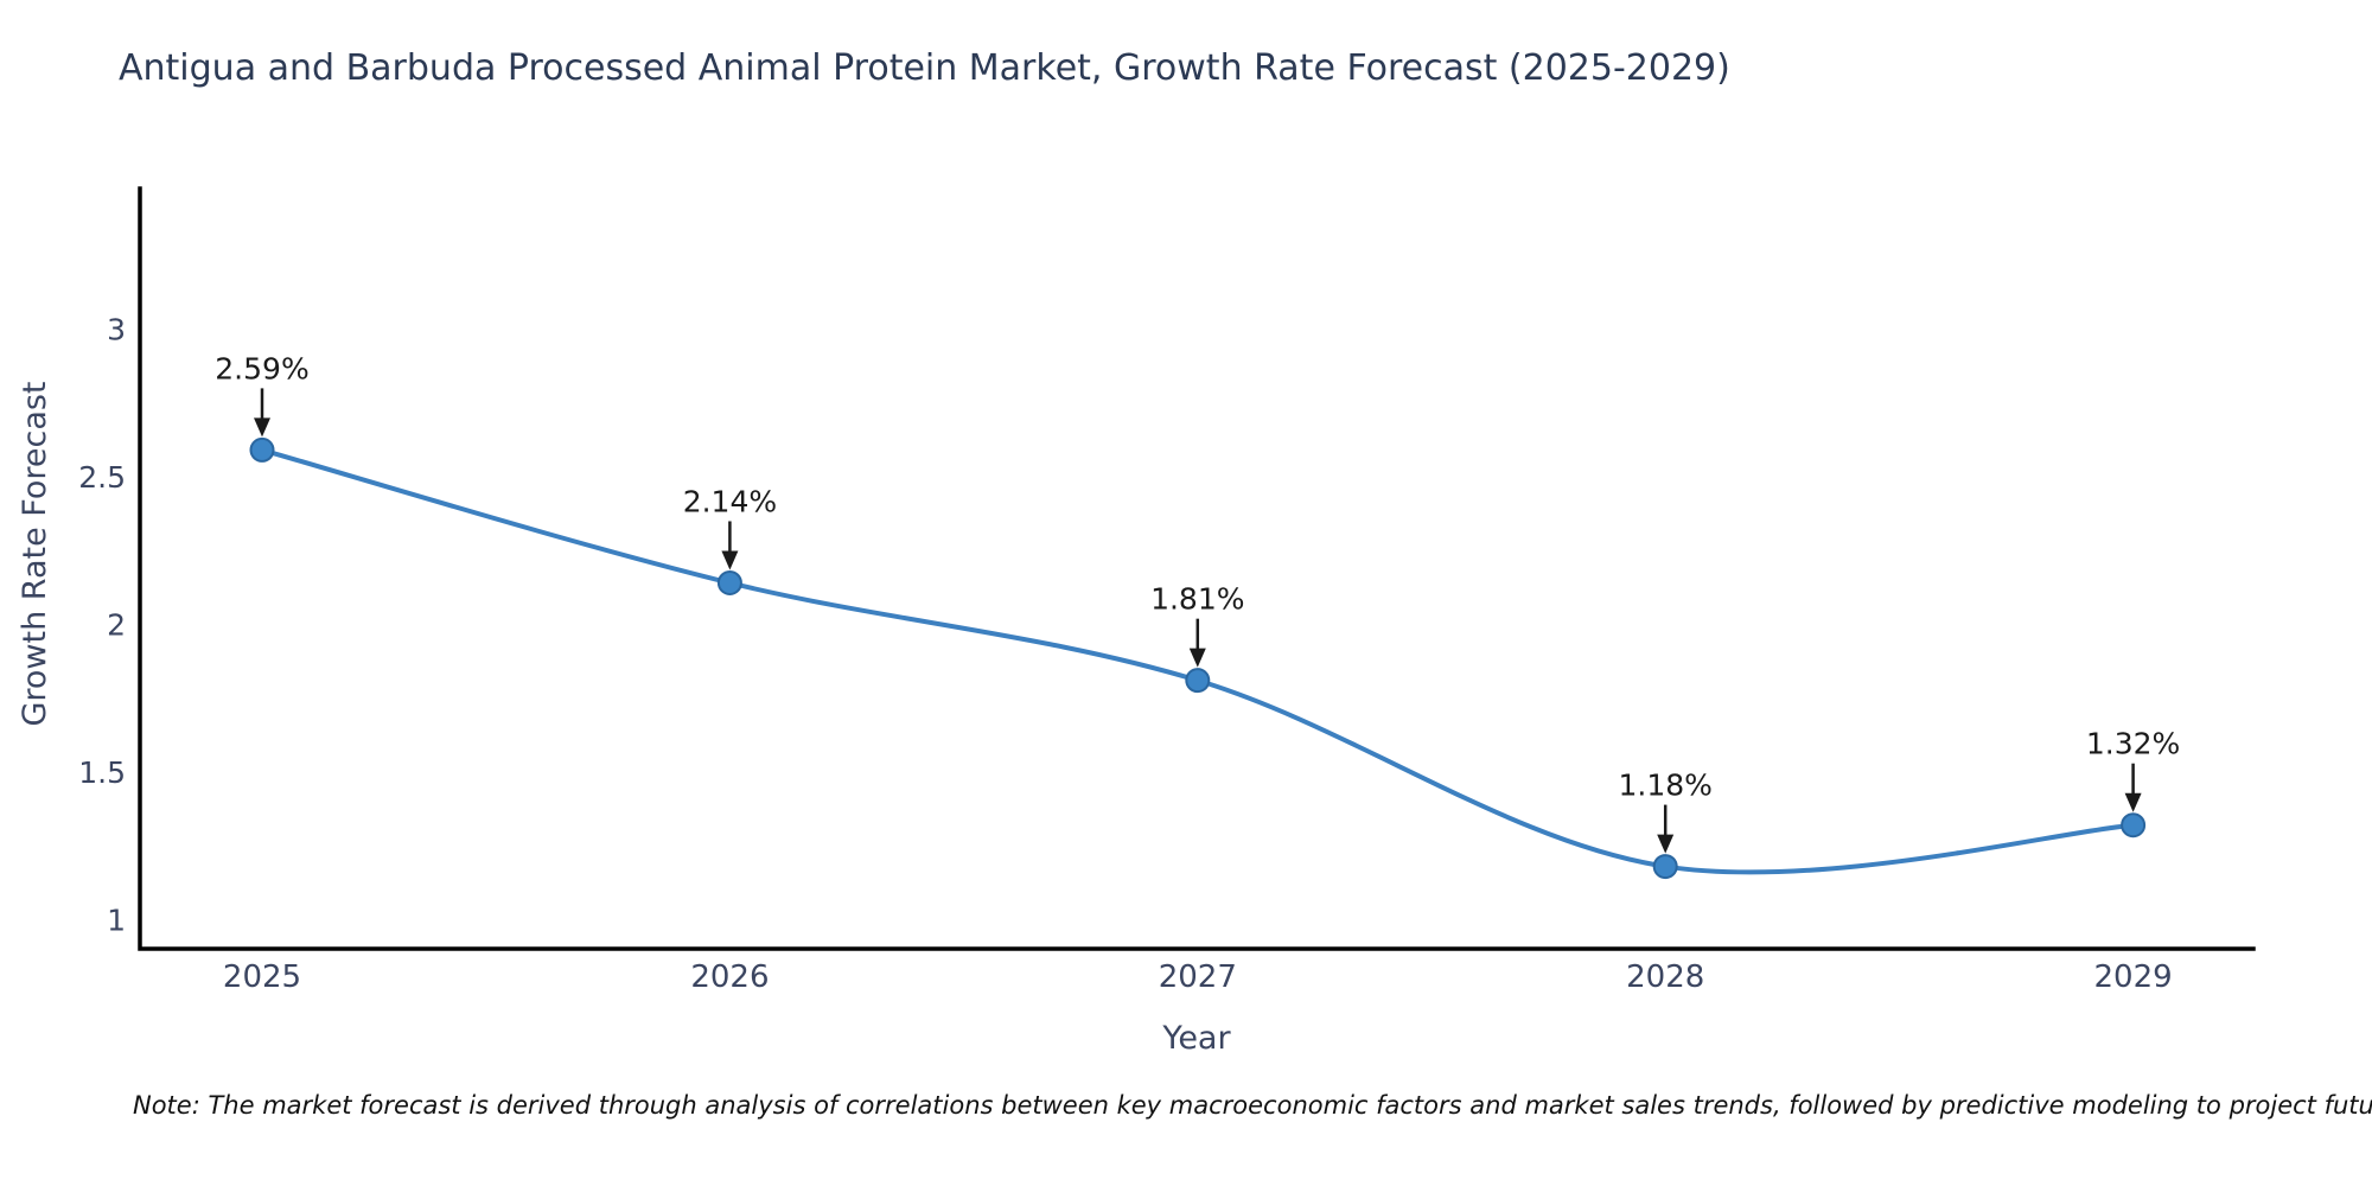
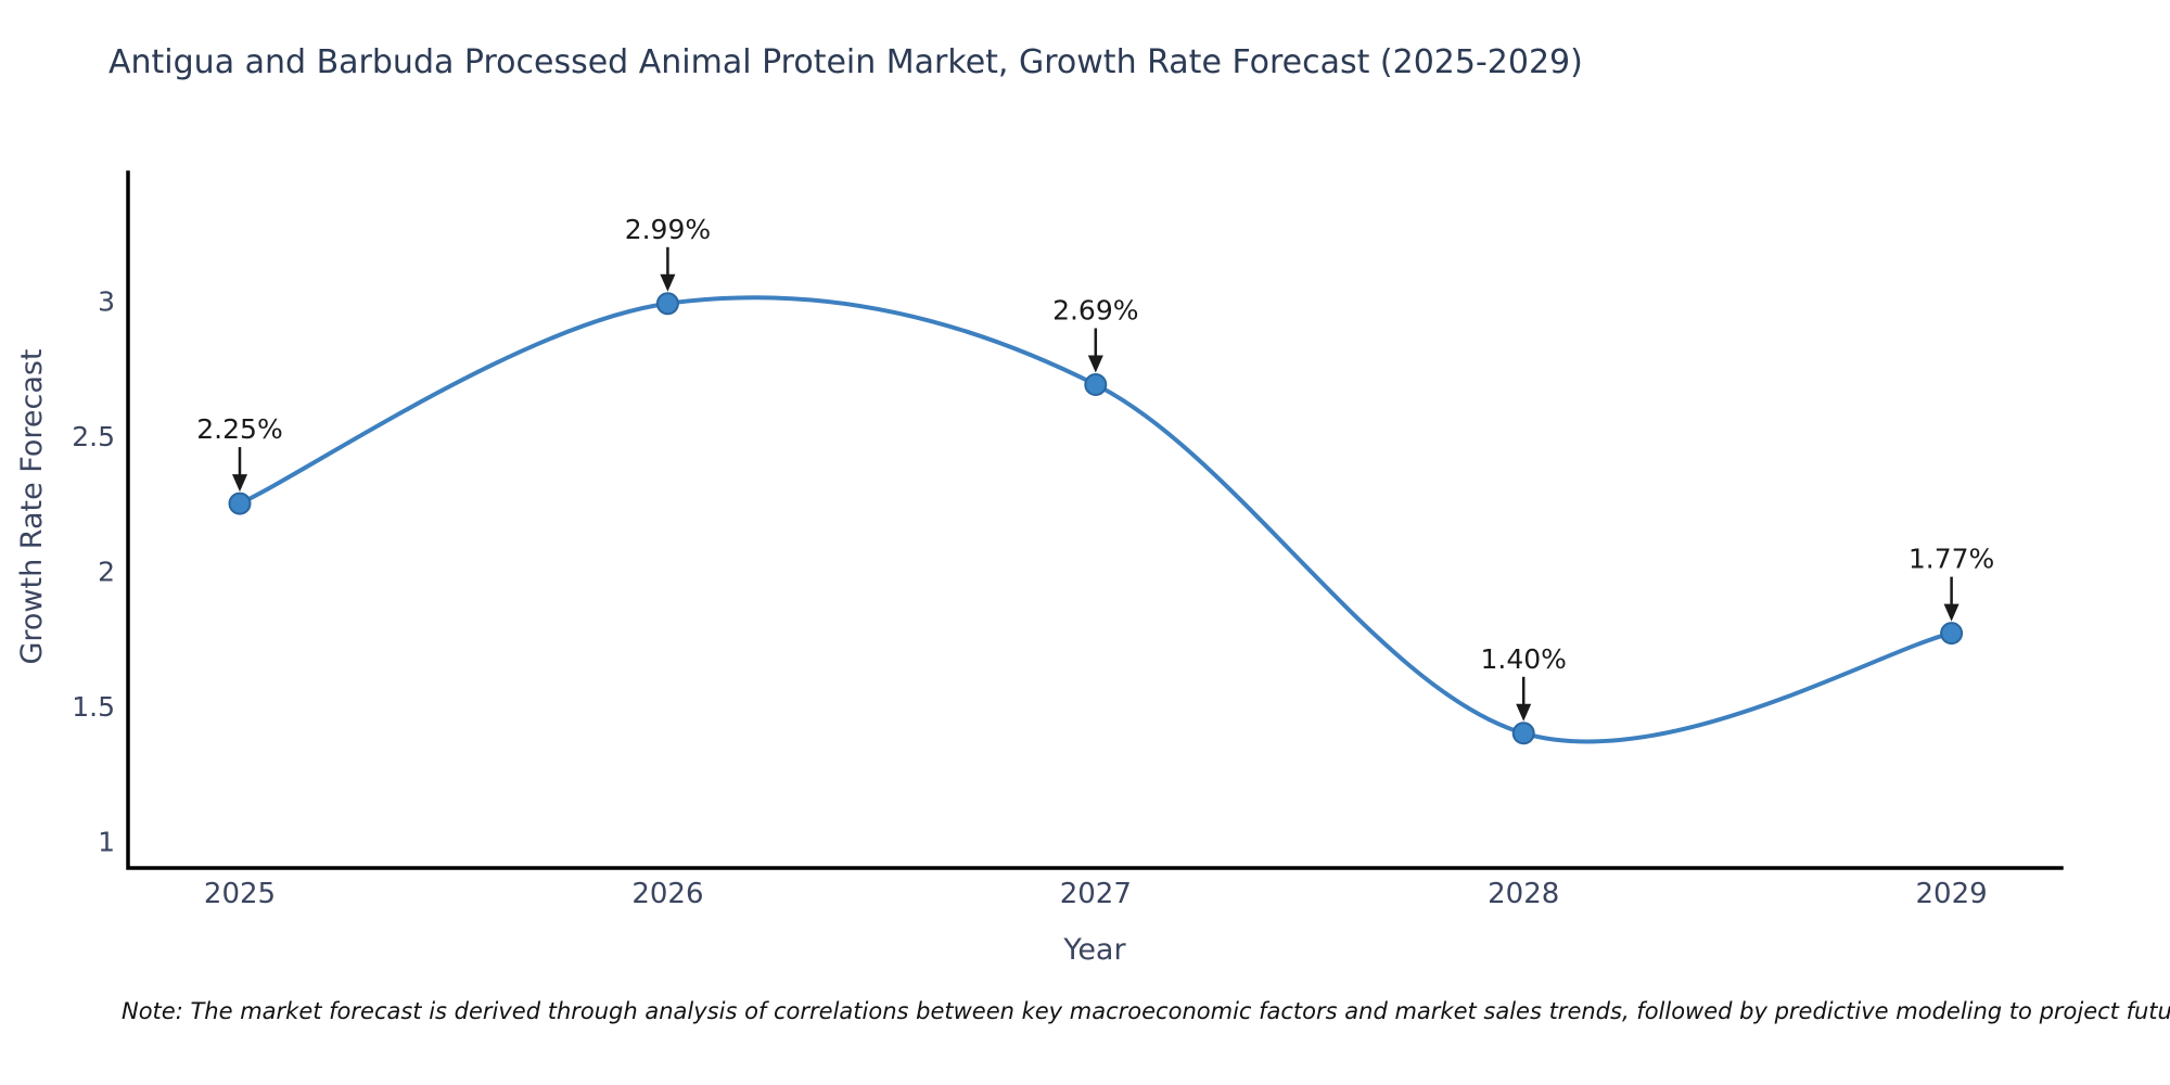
2025: 2.59% -> 2.25%
2026: 2.14% -> 2.99%
2027: 1.81% -> 2.69%
2028: 1.18% -> 1.40%
2029: 1.32% -> 1.77%
